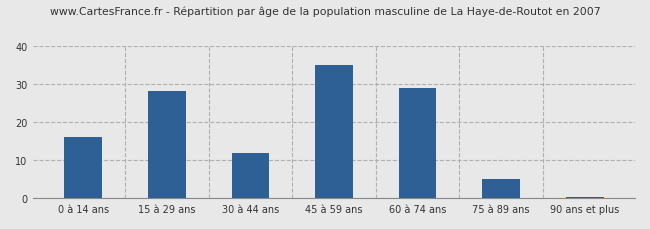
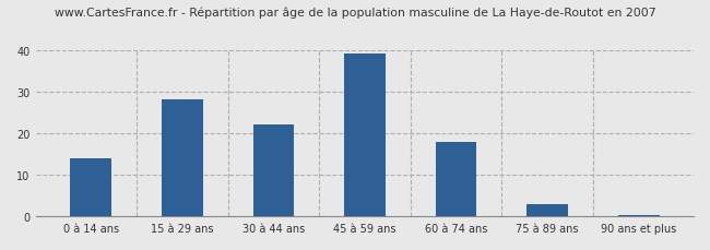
0 à 14 ans: 16.0 -> 14.0
30 à 44 ans: 12.0 -> 22.0
45 à 59 ans: 35.0 -> 39.0
60 à 74 ans: 29.0 -> 18.0
75 à 89 ans: 5.0 -> 3.0
